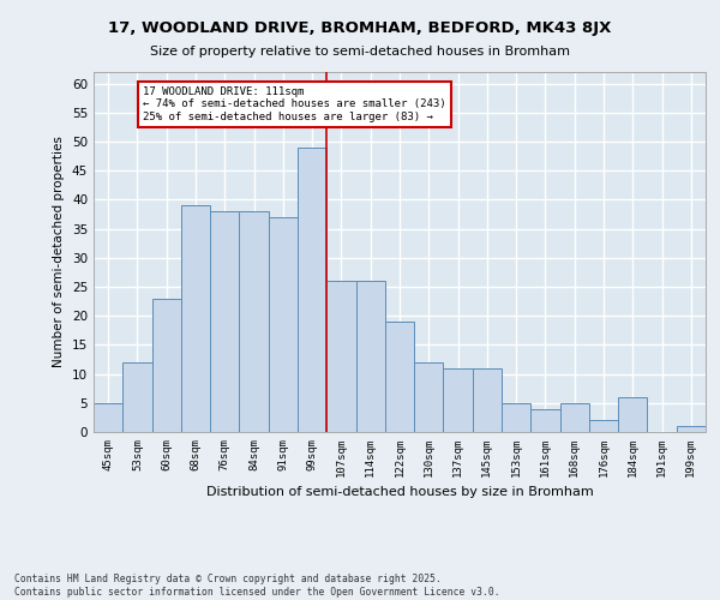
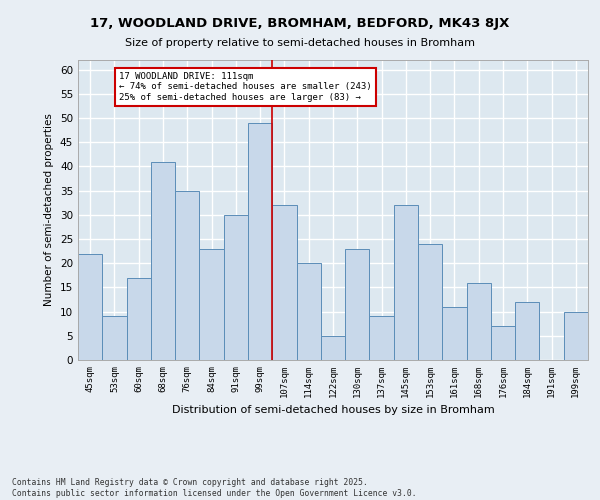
45sqm: 5 -> 22
53sqm: 12 -> 9
60sqm: 23 -> 17
68sqm: 39 -> 41
76sqm: 38 -> 35
84sqm: 38 -> 23
91sqm: 37 -> 30
107sqm: 26 -> 32
114sqm: 26 -> 20
122sqm: 19 -> 5
130sqm: 12 -> 23
137sqm: 11 -> 9
145sqm: 11 -> 32
153sqm: 5 -> 24
161sqm: 4 -> 11
168sqm: 5 -> 16
176sqm: 2 -> 7
184sqm: 6 -> 12
199sqm: 1 -> 10
